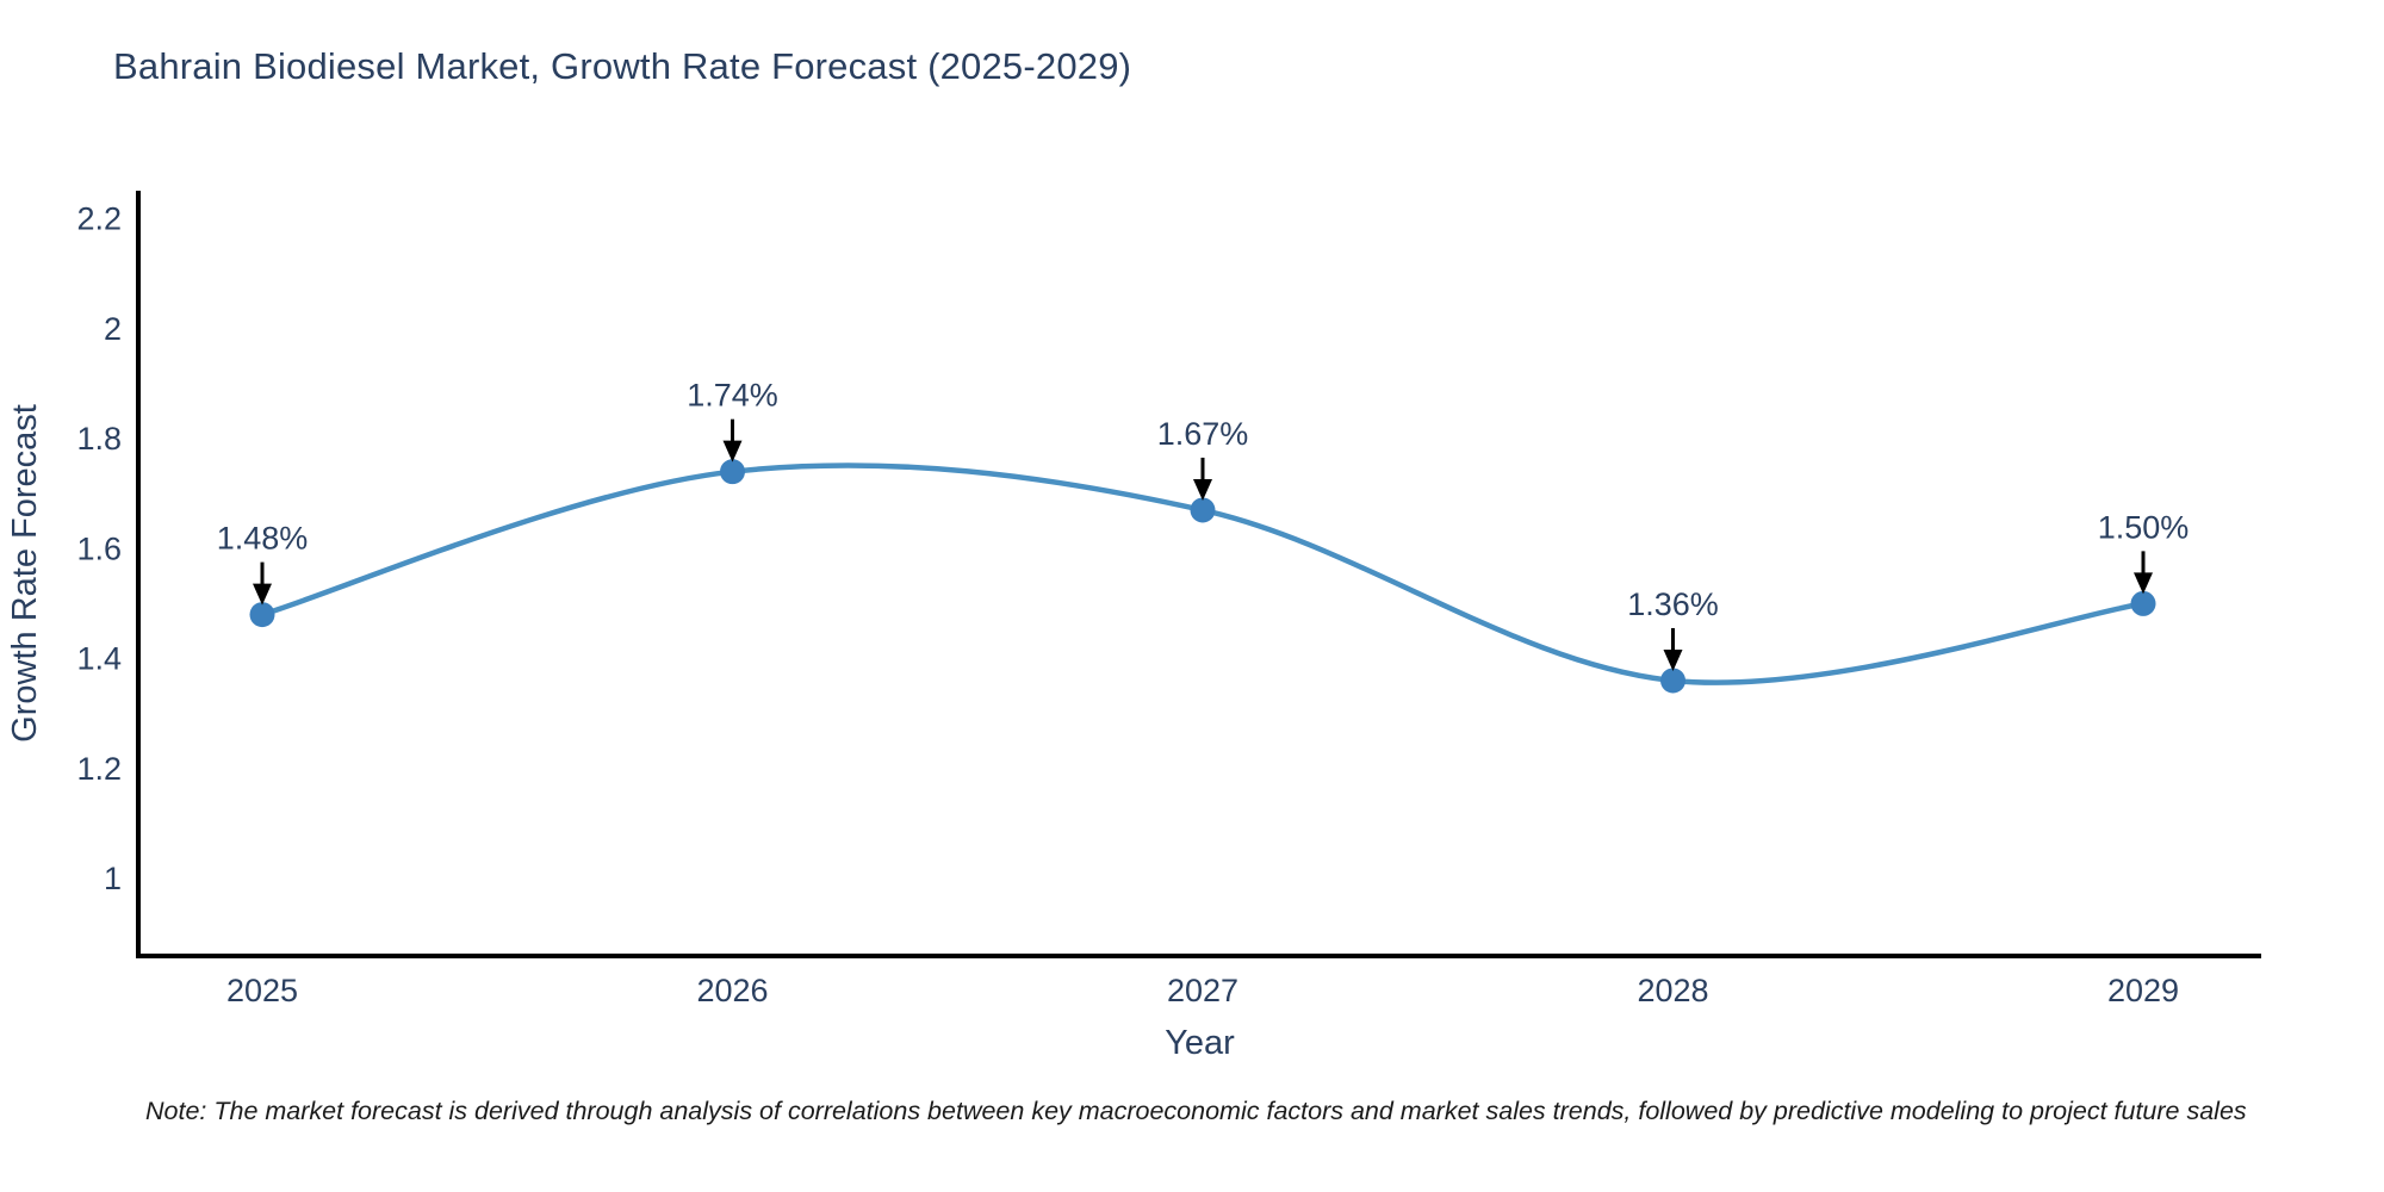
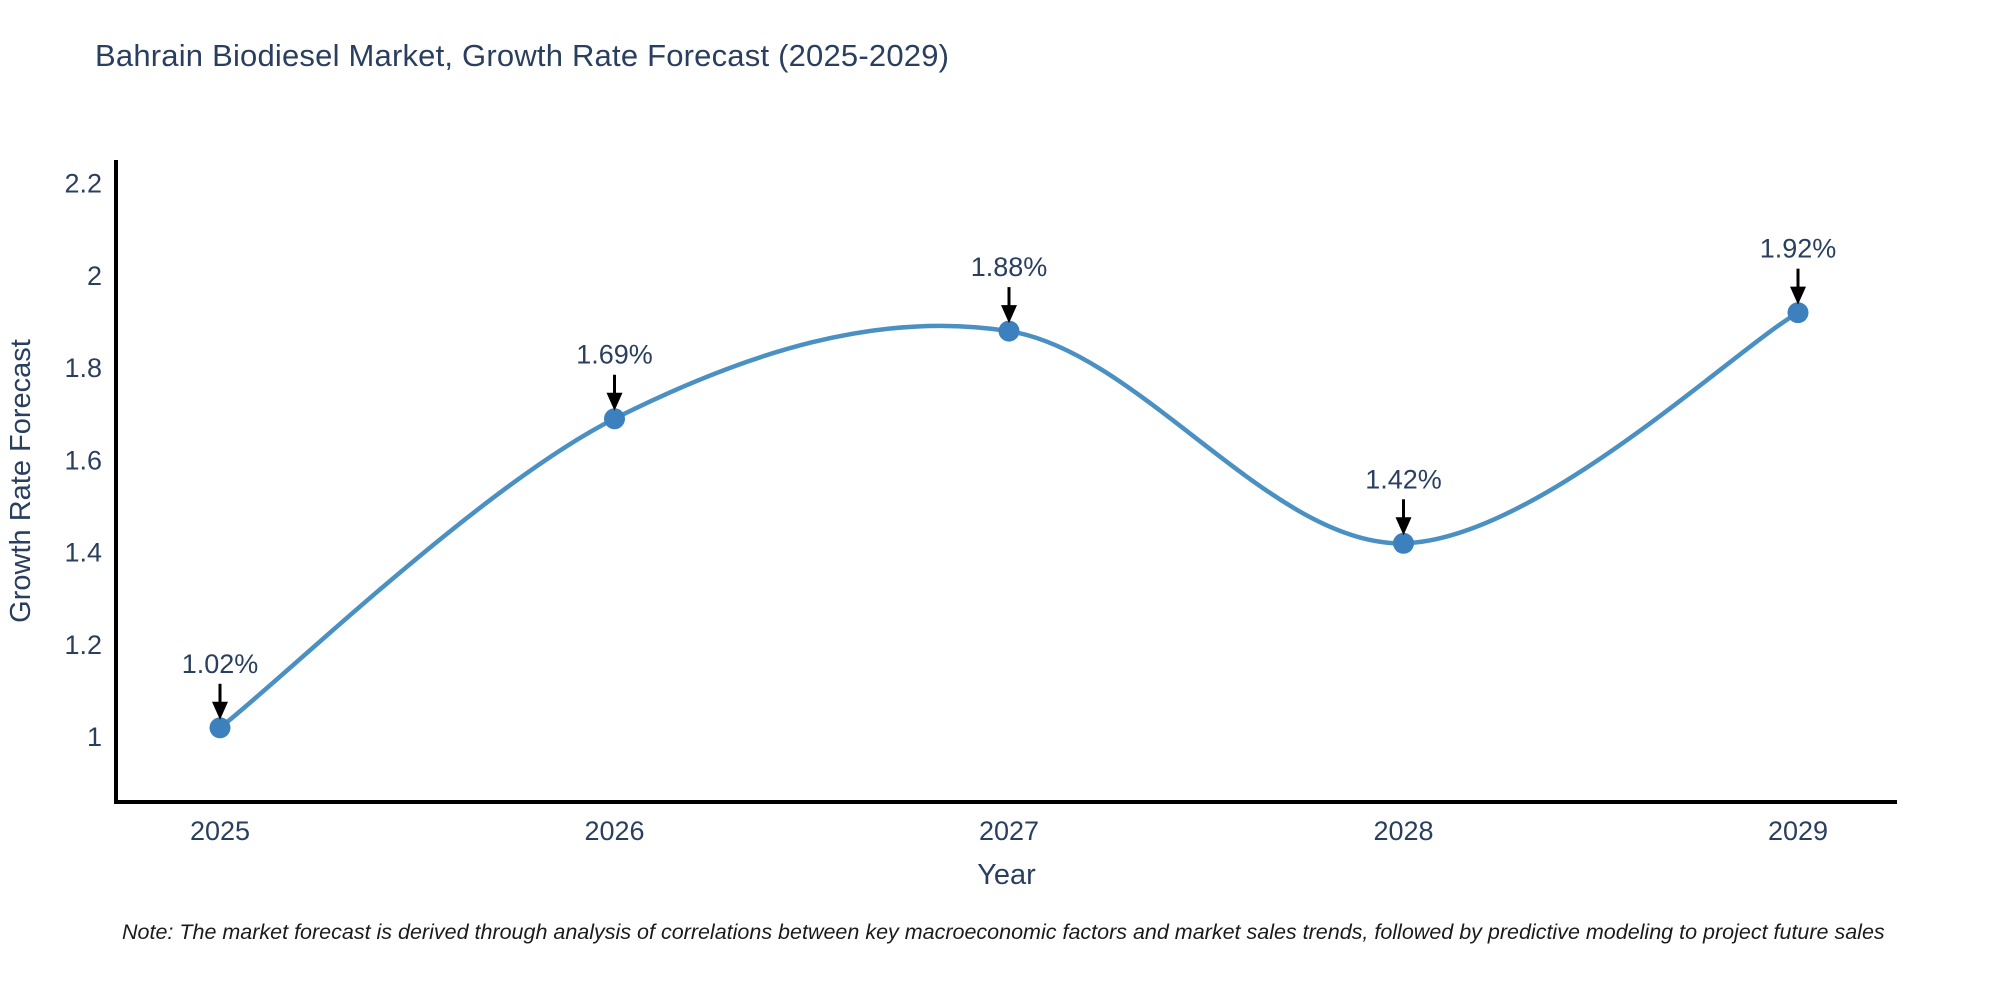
2025: 1.48% -> 1.02%
2026: 1.74% -> 1.69%
2027: 1.67% -> 1.88%
2028: 1.36% -> 1.42%
2029: 1.50% -> 1.92%
